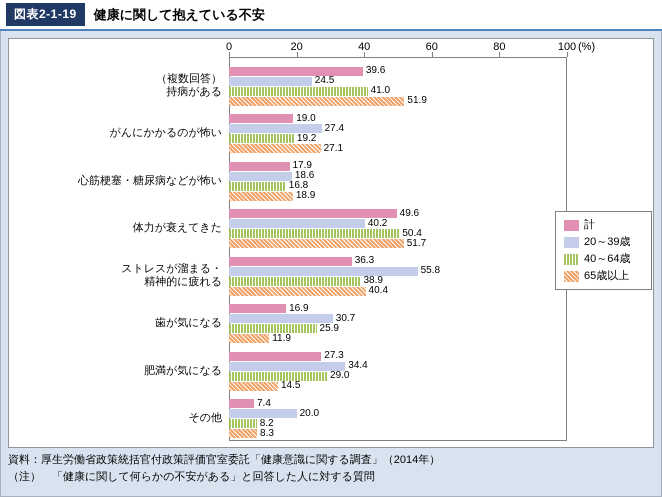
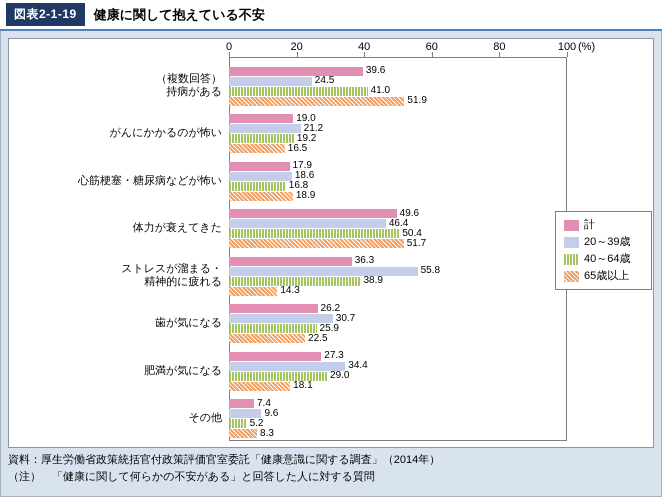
20～39歳/がんにかかるのが怖い: 27.4 -> 21.2
65歳以上/がんにかかるのが怖い: 27.1 -> 16.5
20～39歳/体力が衰えてきた: 40.2 -> 46.4
65歳以上/ストレスが溜まる・精神的に疲れる: 40.4 -> 14.3
計/歯が気になる: 16.9 -> 26.2
65歳以上/歯が気になる: 11.9 -> 22.5
65歳以上/肥満が気になる: 14.5 -> 18.1
20～39歳/その他: 20.0 -> 9.6
40～64歳/その他: 8.2 -> 5.2
